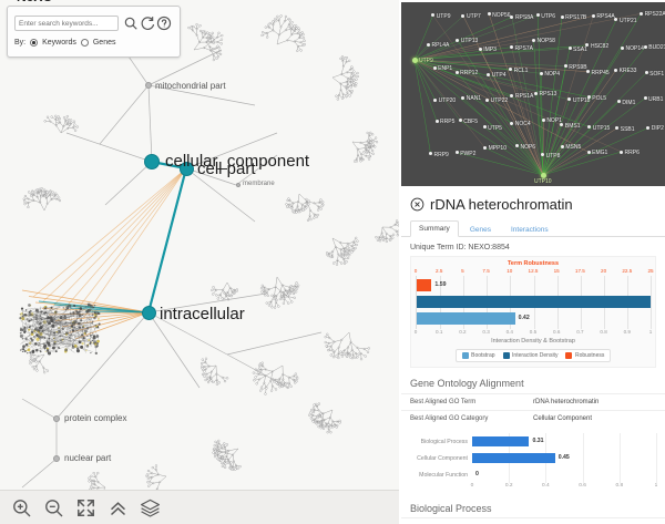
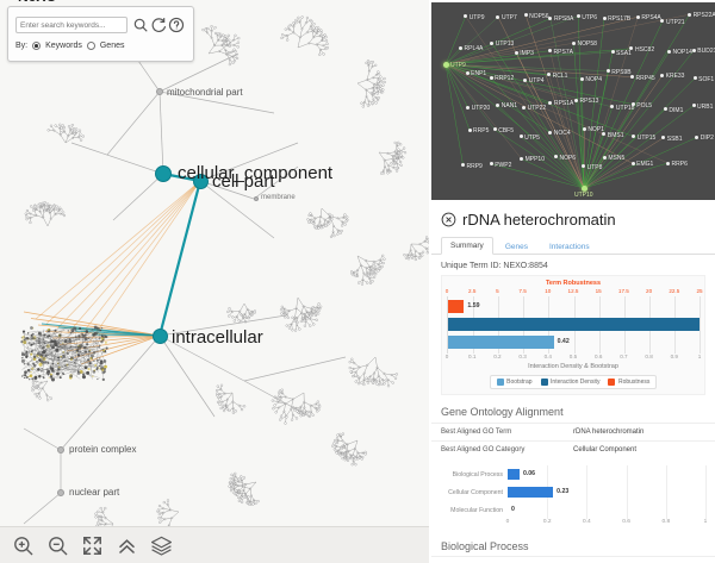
Gene Ontology Alignment/Biological Process: 0.31 -> 0.06
Gene Ontology Alignment/Cellular Component: 0.45 -> 0.23
